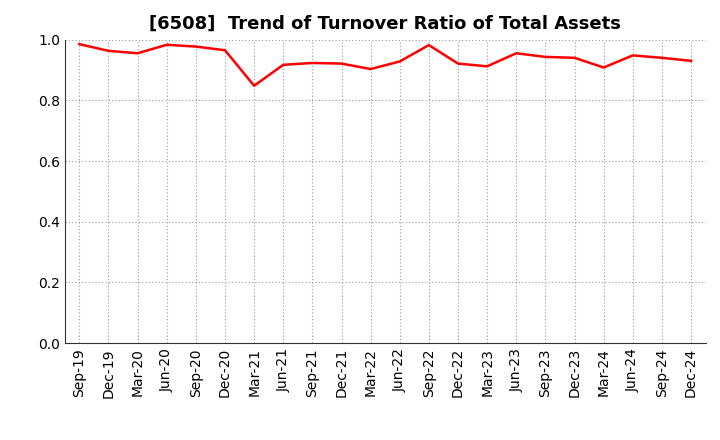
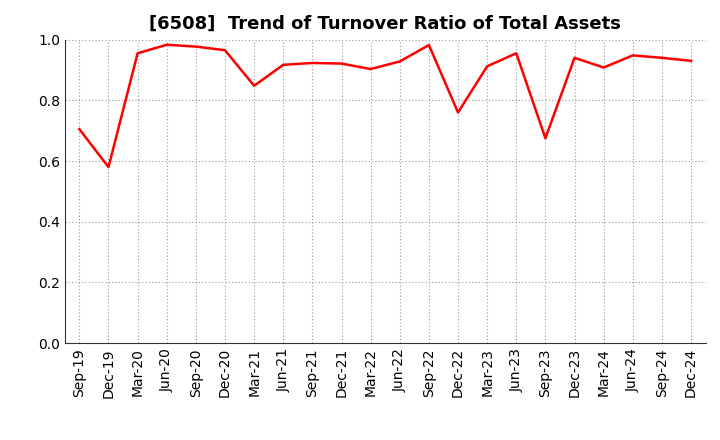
Sep-19: 0.985 -> 0.705
Dec-19: 0.963 -> 0.580
Dec-22: 0.921 -> 0.760
Sep-23: 0.943 -> 0.675
